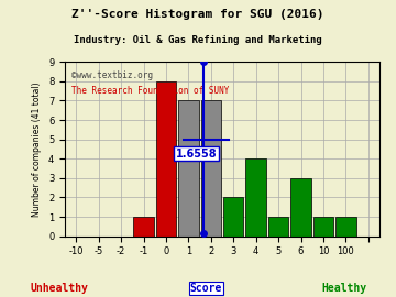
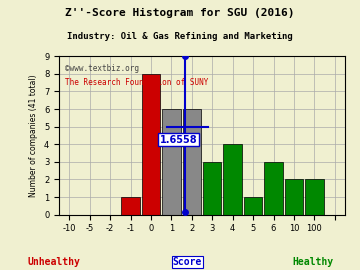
1: 7 -> 6
2: 7 -> 6
3: 2 -> 3
10: 1 -> 2
100: 1 -> 2
